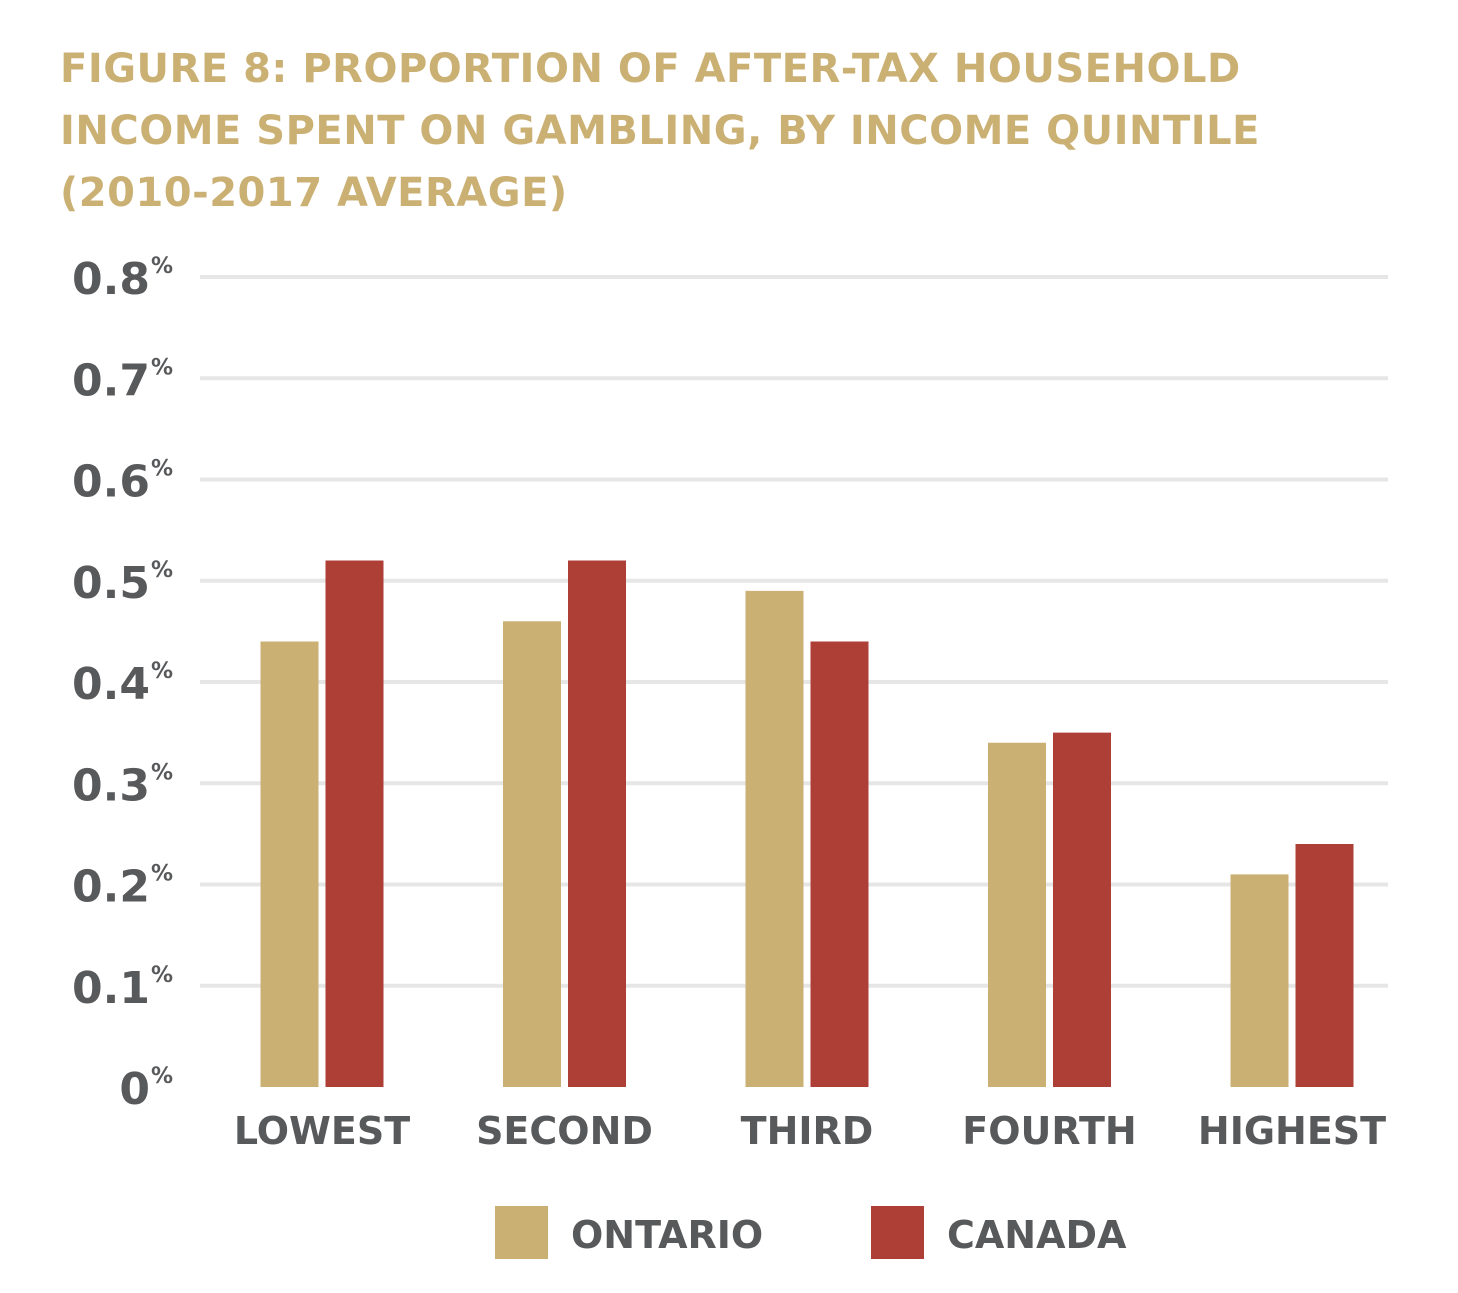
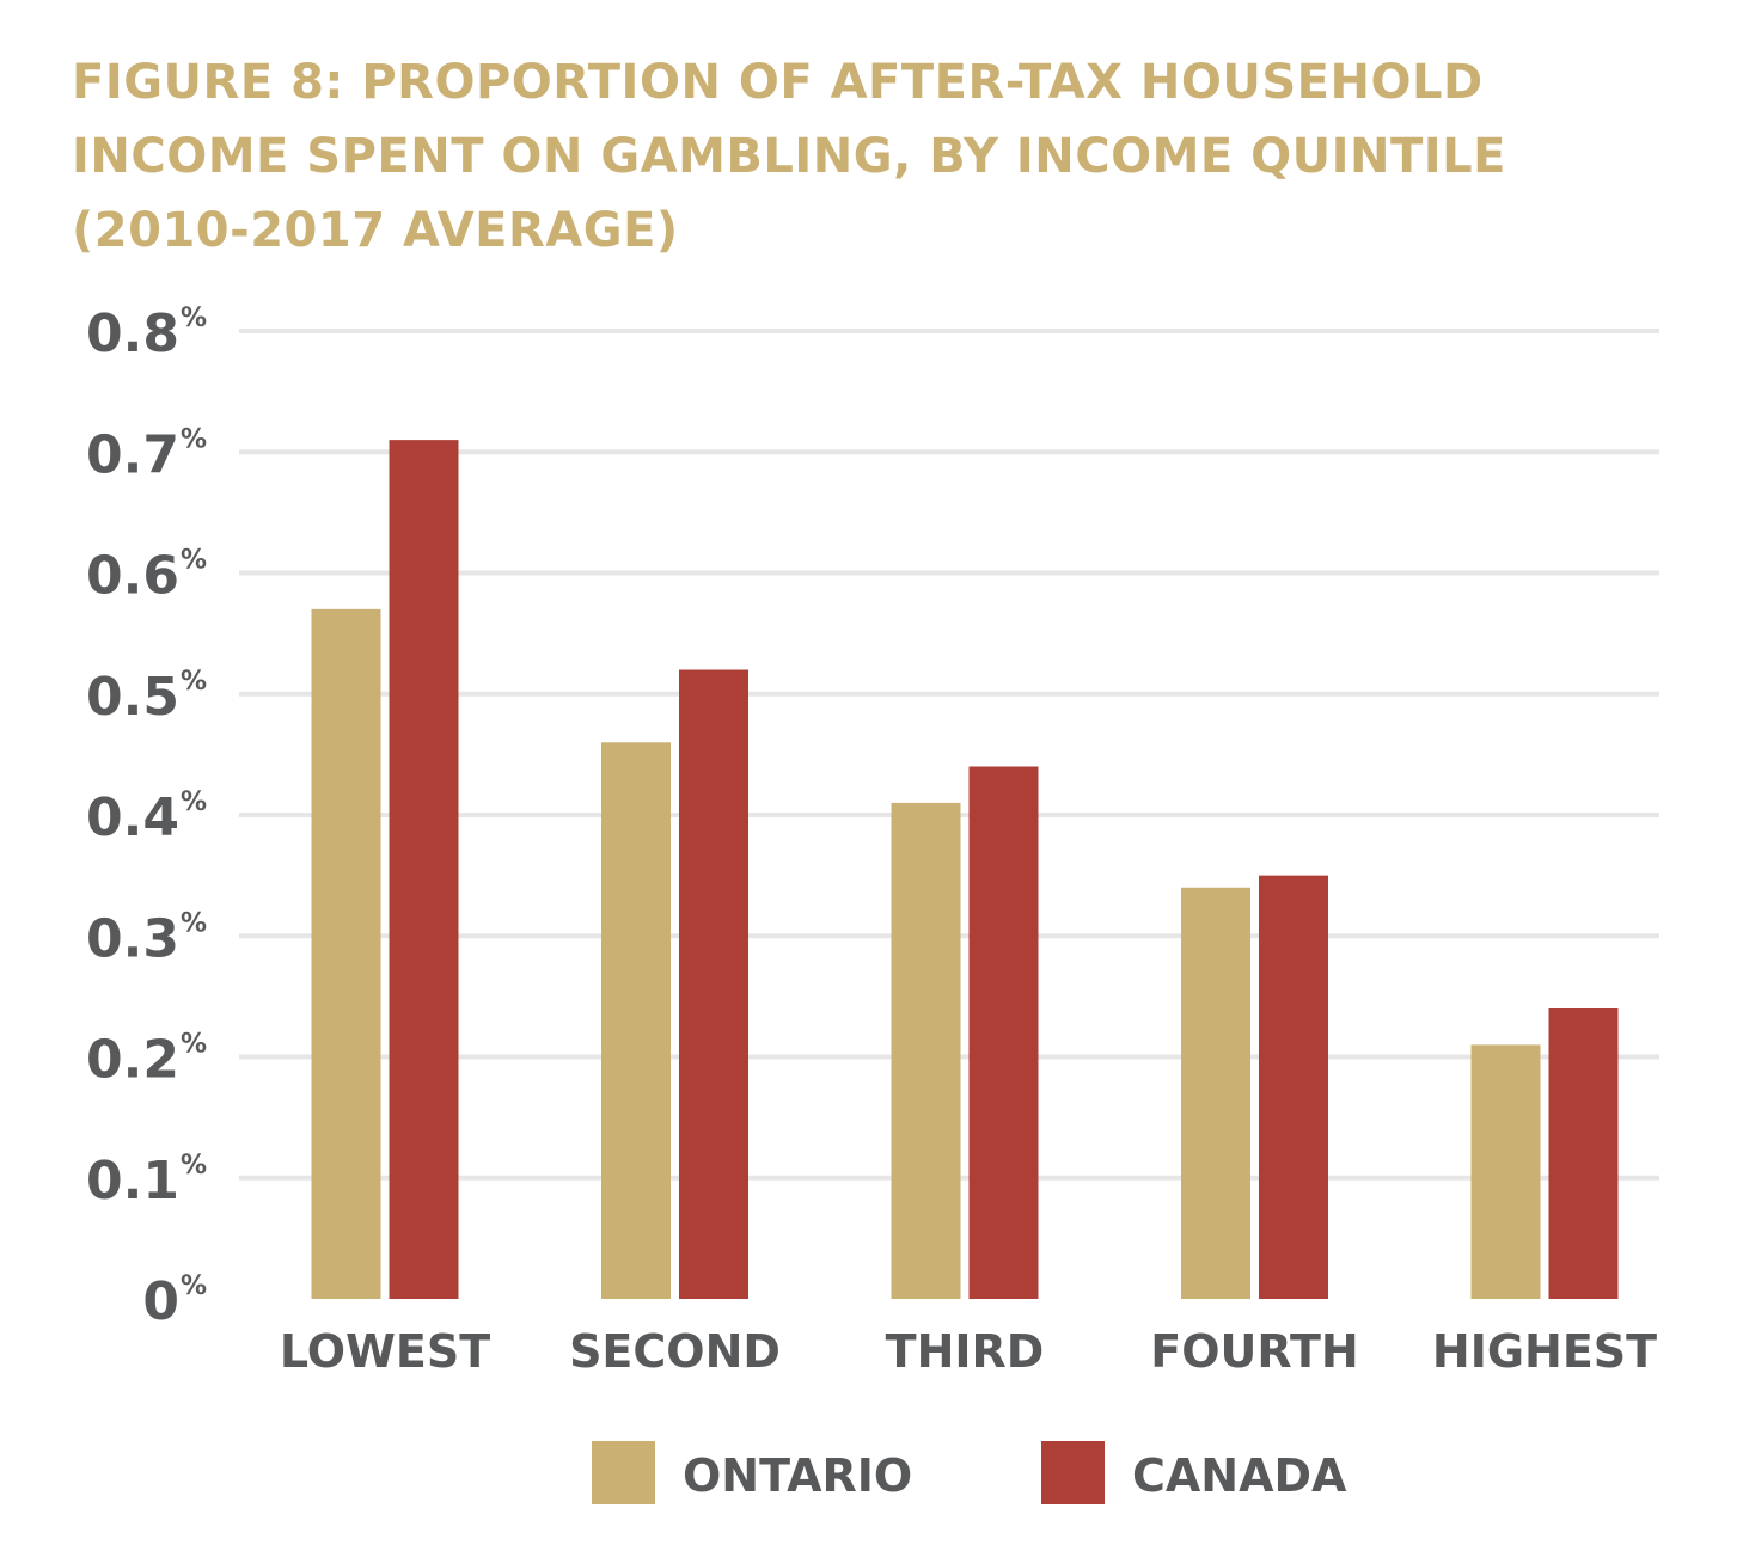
ONTARIO/LOWEST: 0.44 -> 0.57
CANADA/LOWEST: 0.52 -> 0.71
ONTARIO/THIRD: 0.49 -> 0.41
